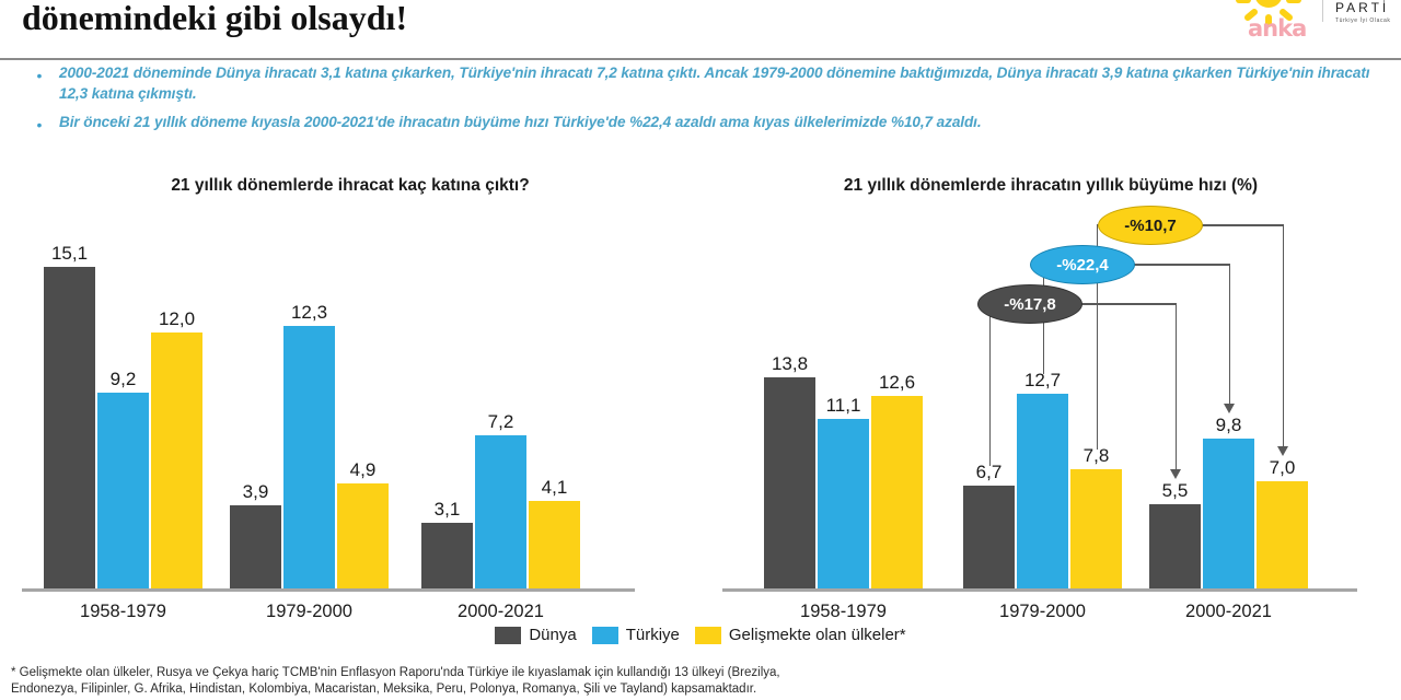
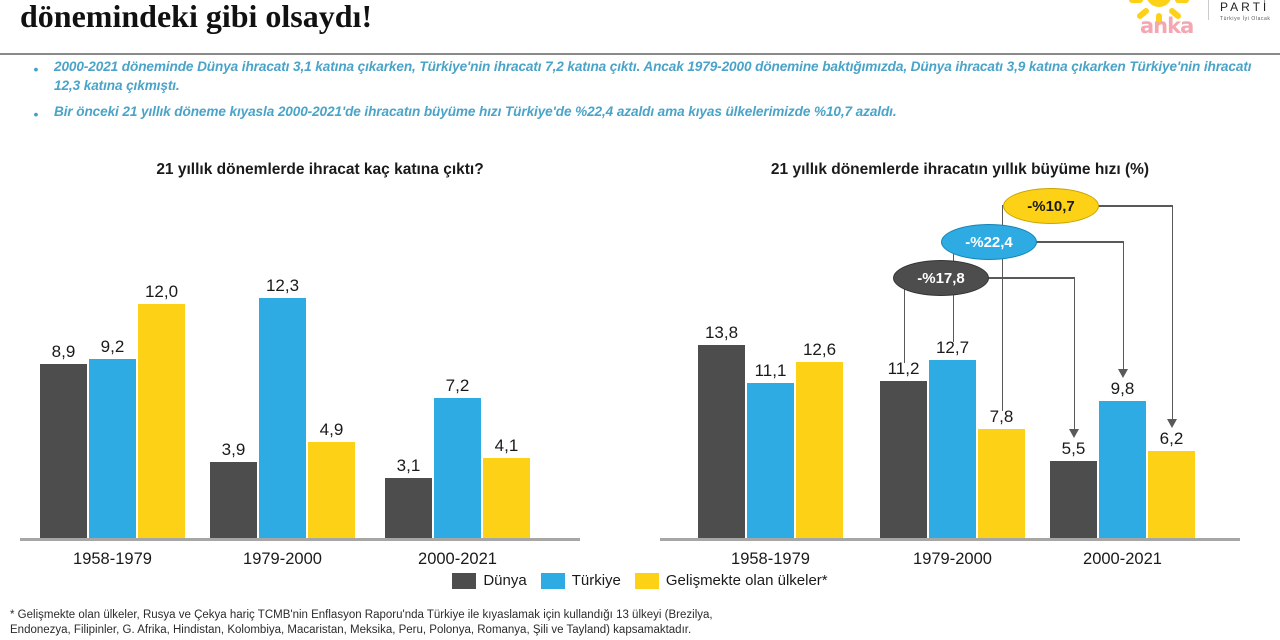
21 yıllık dönemlerde ihracat kaç katına çıktı?/Dünya/1958-1979: 15,1 -> 8,9
21 yıllık dönemlerde ihracatın yıllık büyüme hızı (%)/Dünya/1979-2000: 6,7 -> 11,2
21 yıllık dönemlerde ihracatın yıllık büyüme hızı (%)/Gelişmekte olan ülkeler*/2000-2021: 7,0 -> 6,2
